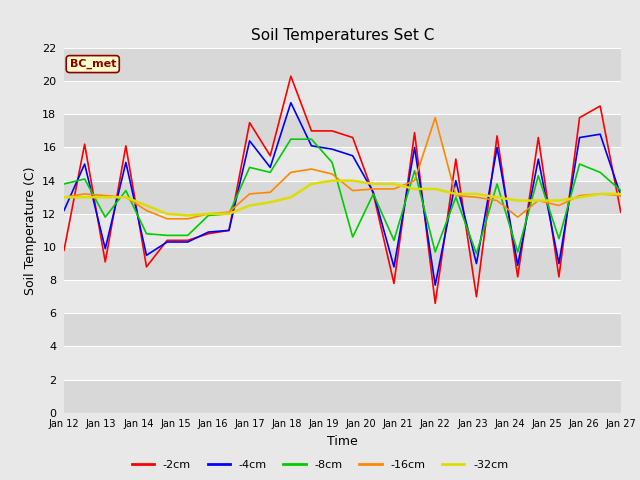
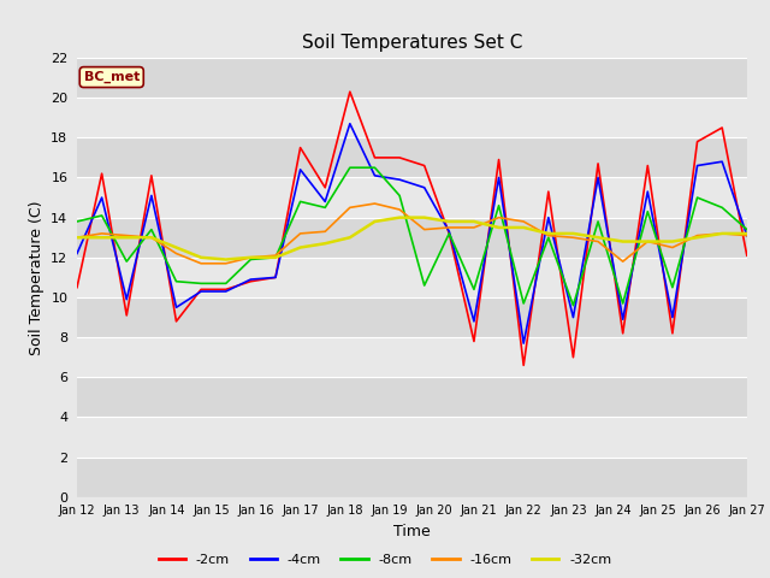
-2cm/Jan 12: 9.8 -> 10.5
-16cm/Jan 22: 17.8 -> 13.8
